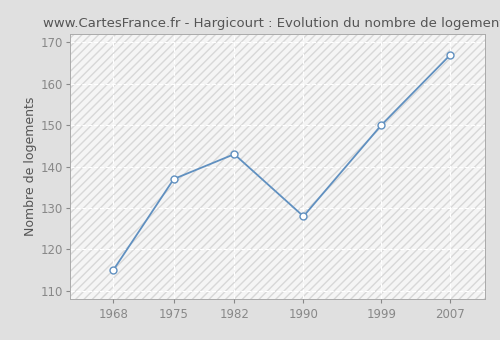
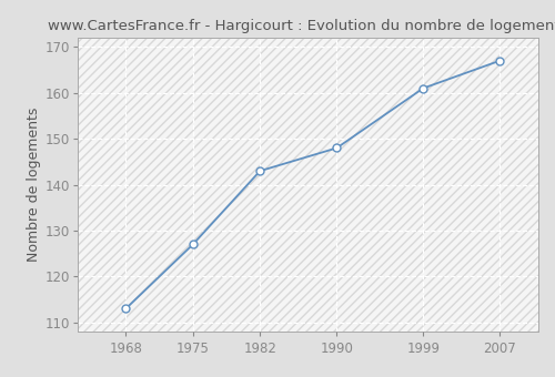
1968: 115 -> 113
1975: 137 -> 127
1990: 128 -> 148
1999: 150 -> 161
